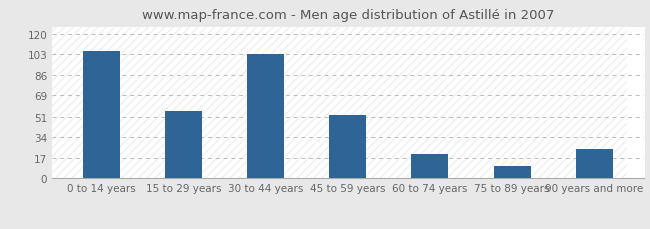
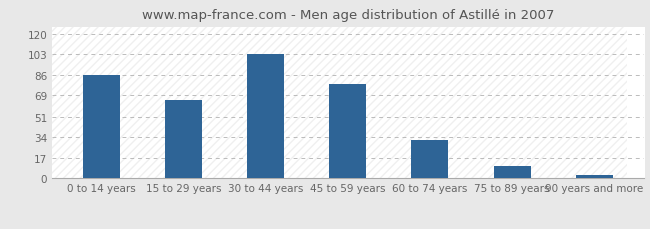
0 to 14 years: 106 -> 86
15 to 29 years: 56 -> 65
45 to 59 years: 53 -> 78
60 to 74 years: 20 -> 32
90 years and more: 24 -> 3
